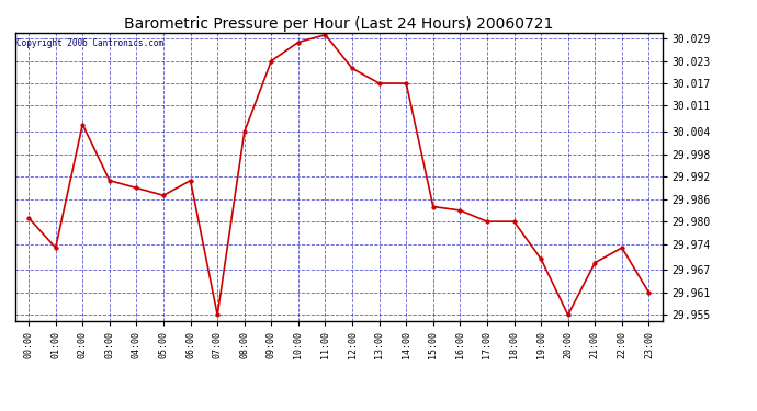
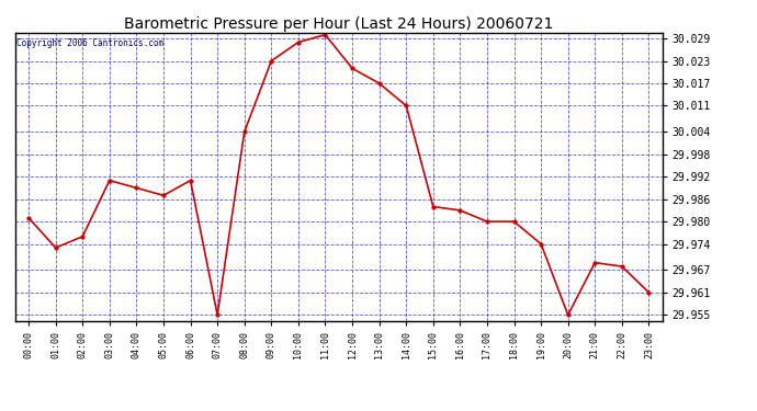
02:00: 30.006 -> 29.976
14:00: 30.017 -> 30.011
19:00: 29.970 -> 29.974
22:00: 29.973 -> 29.968
